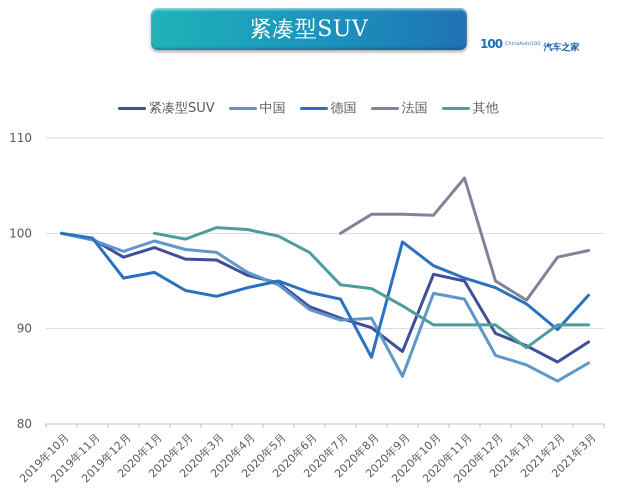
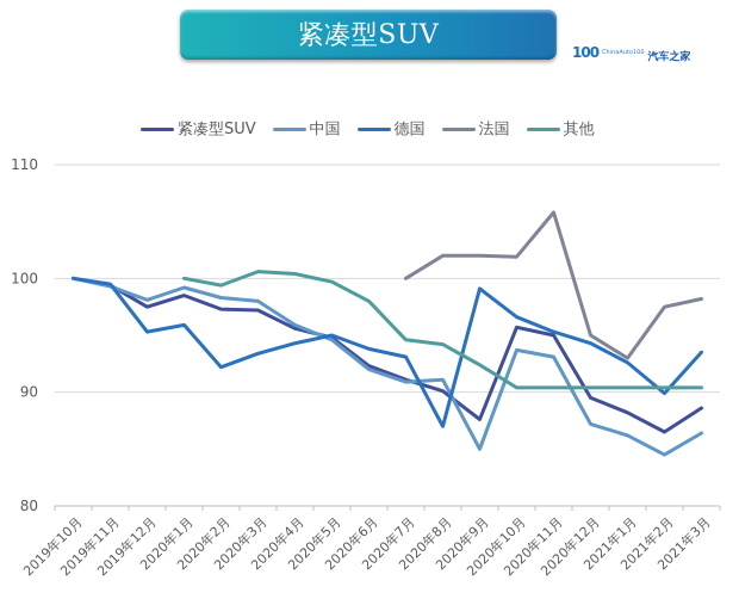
德国/2020年2月: 94 -> 92
其他/2021年1月: 88 -> 90
